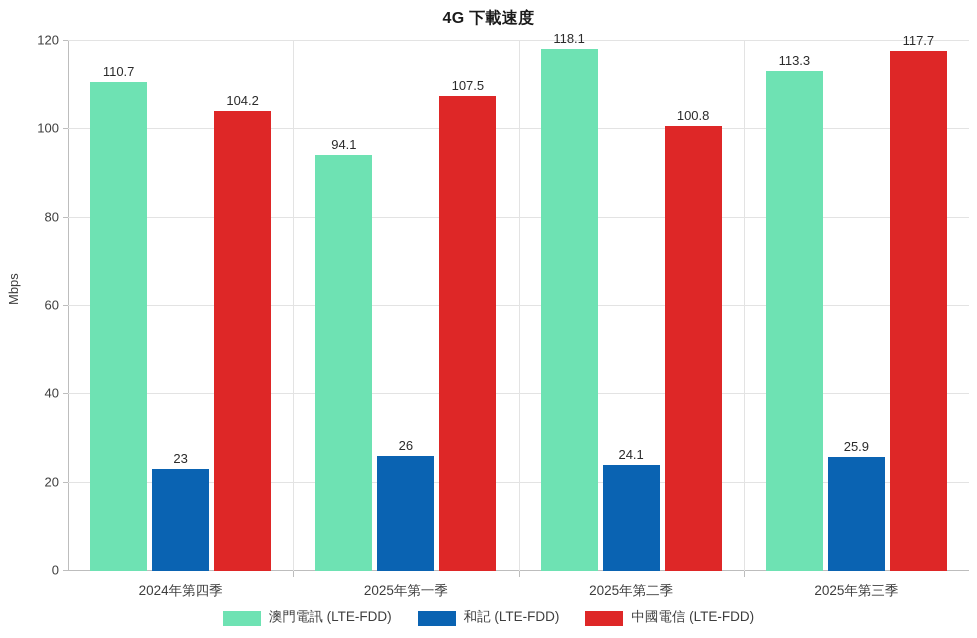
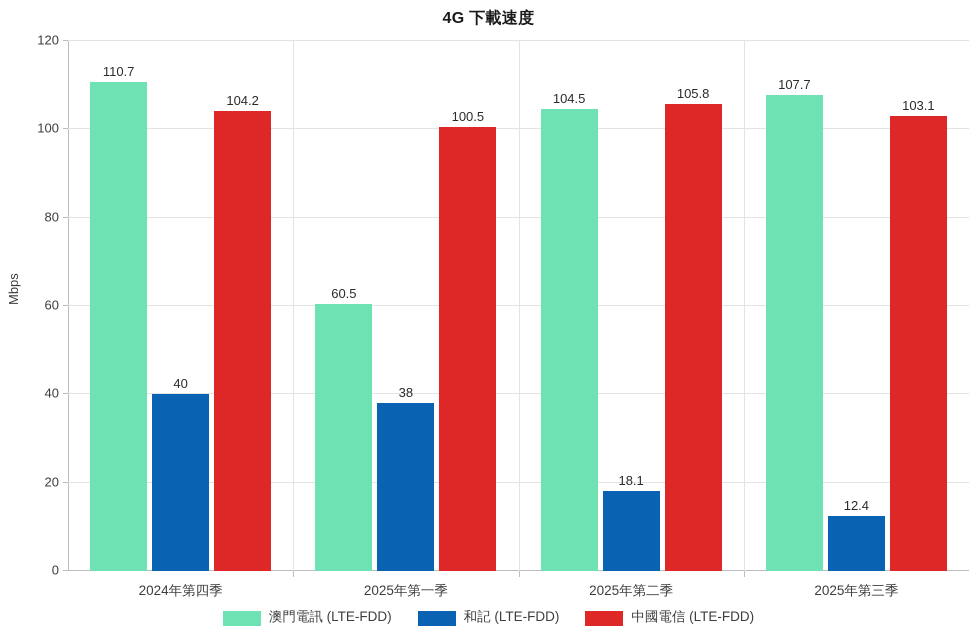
和記 (LTE-FDD)/2024年第四季: 23 -> 40
澳門電訊 (LTE-FDD)/2025年第一季: 94.1 -> 60.5
和記 (LTE-FDD)/2025年第一季: 26 -> 38
中國電信 (LTE-FDD)/2025年第一季: 107.5 -> 100.5
澳門電訊 (LTE-FDD)/2025年第二季: 118.1 -> 104.5
和記 (LTE-FDD)/2025年第二季: 24.1 -> 18.1
中國電信 (LTE-FDD)/2025年第二季: 100.8 -> 105.8
澳門電訊 (LTE-FDD)/2025年第三季: 113.3 -> 107.7
和記 (LTE-FDD)/2025年第三季: 25.9 -> 12.4
中國電信 (LTE-FDD)/2025年第三季: 117.7 -> 103.1
